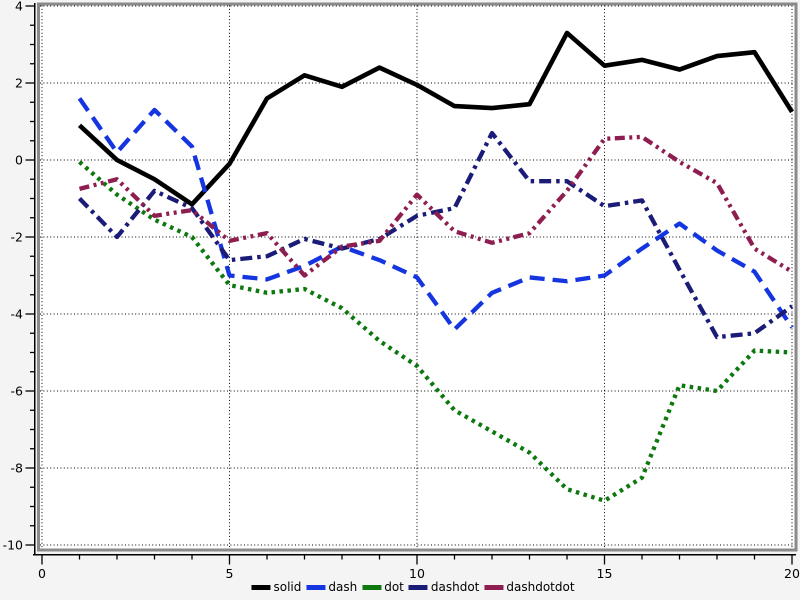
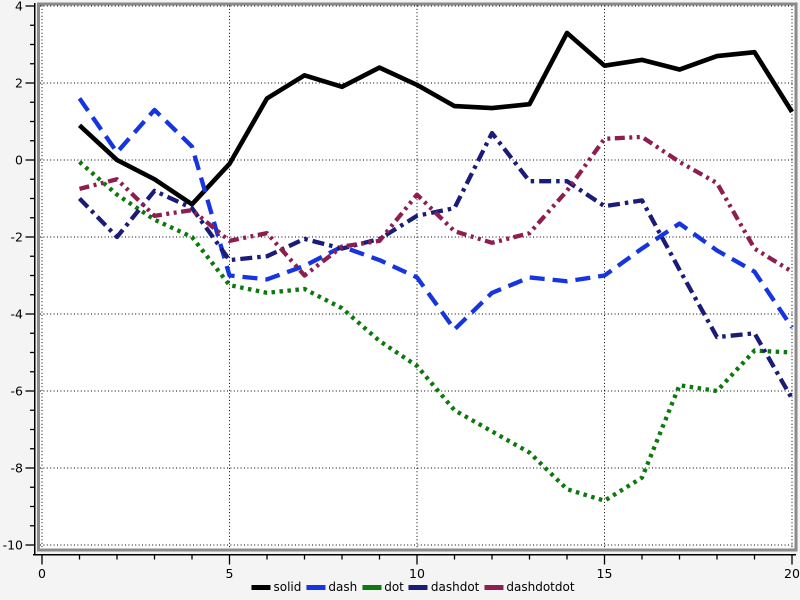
dashdot/20: -3.8 -> -6.2
